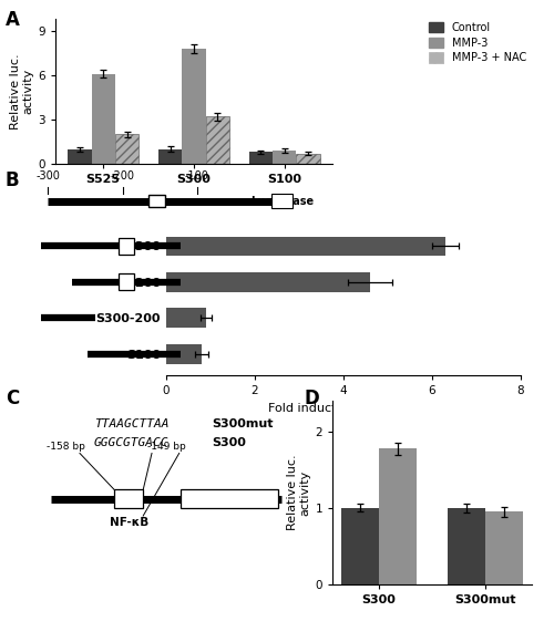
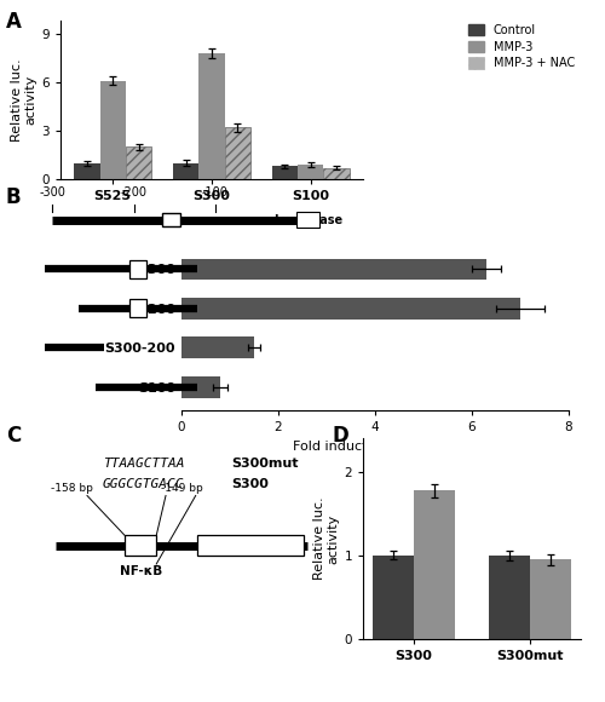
S200: 4.6 -> 7.0
S300-200: 0.9 -> 1.5
